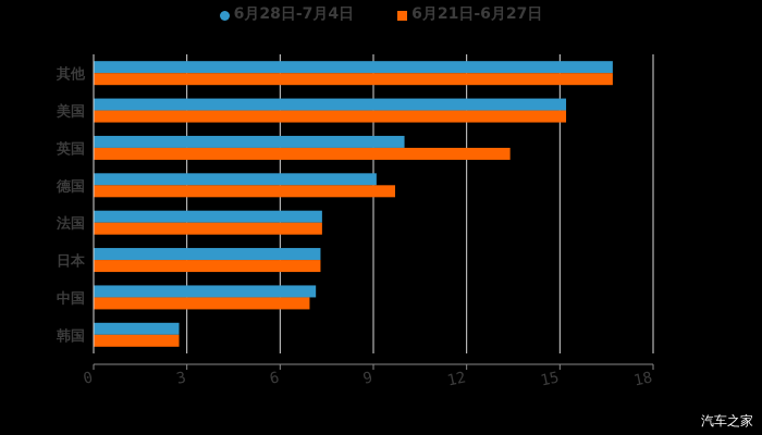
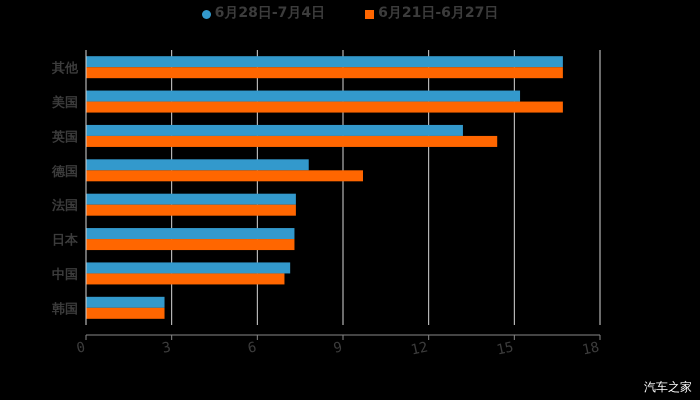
6月21日-6月27日/美国: 15.2 -> 16.7
6月28日-7月4日/英国: 10.0 -> 13.2
6月21日-6月27日/英国: 13.4 -> 14.4
6月28日-7月4日/德国: 9.1 -> 7.8
